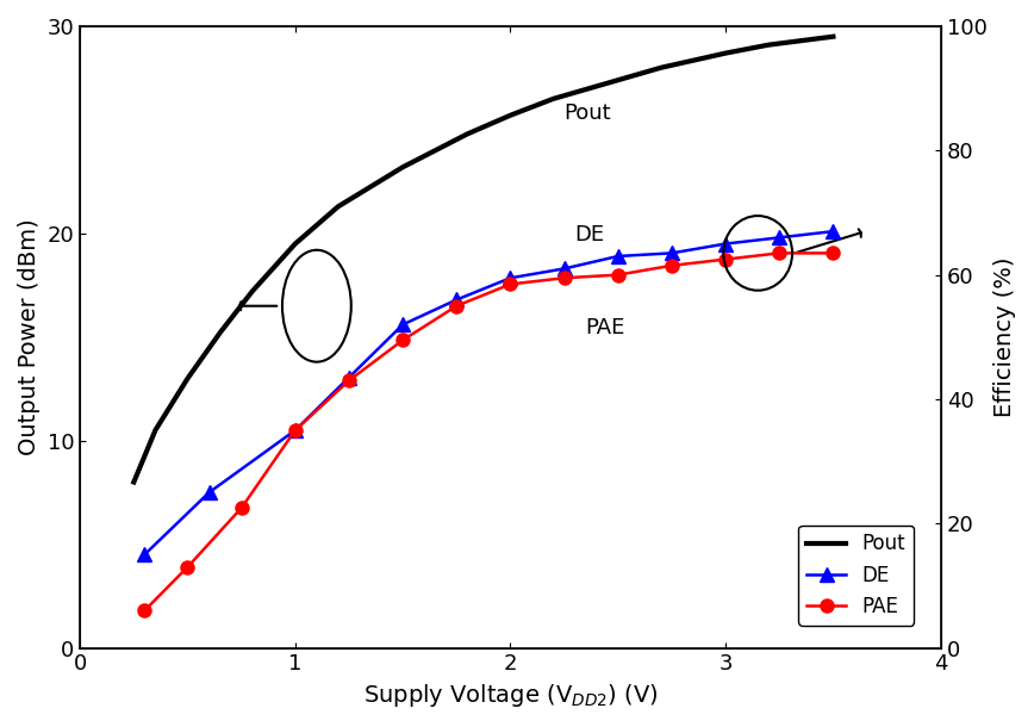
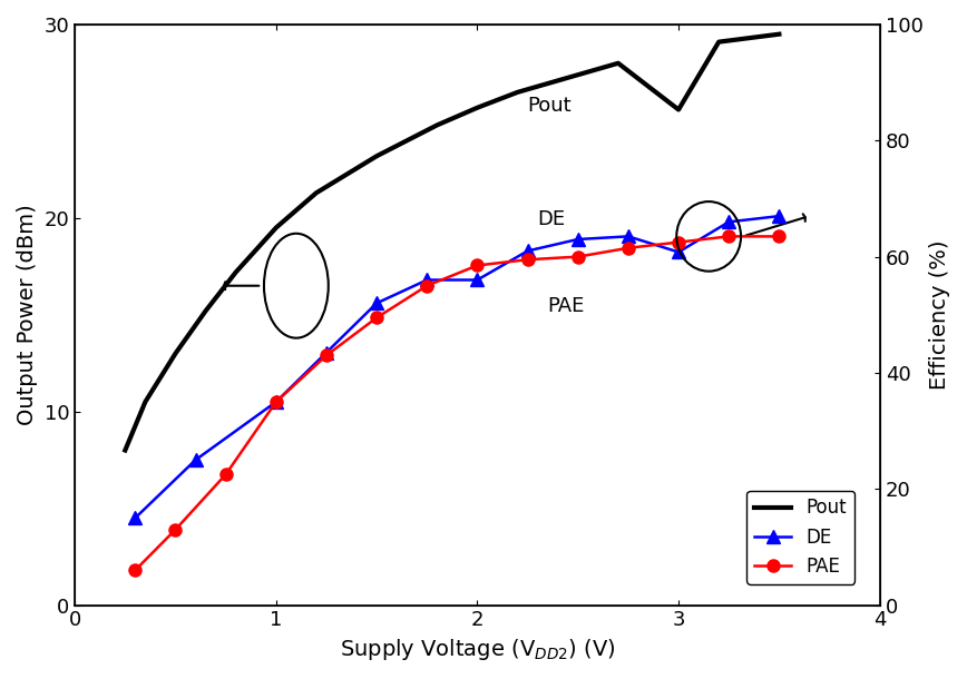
DE/2: 59.5 -> 56.0
Pout/3: 28.7 -> 25.6
DE/3: 65.0 -> 60.8
